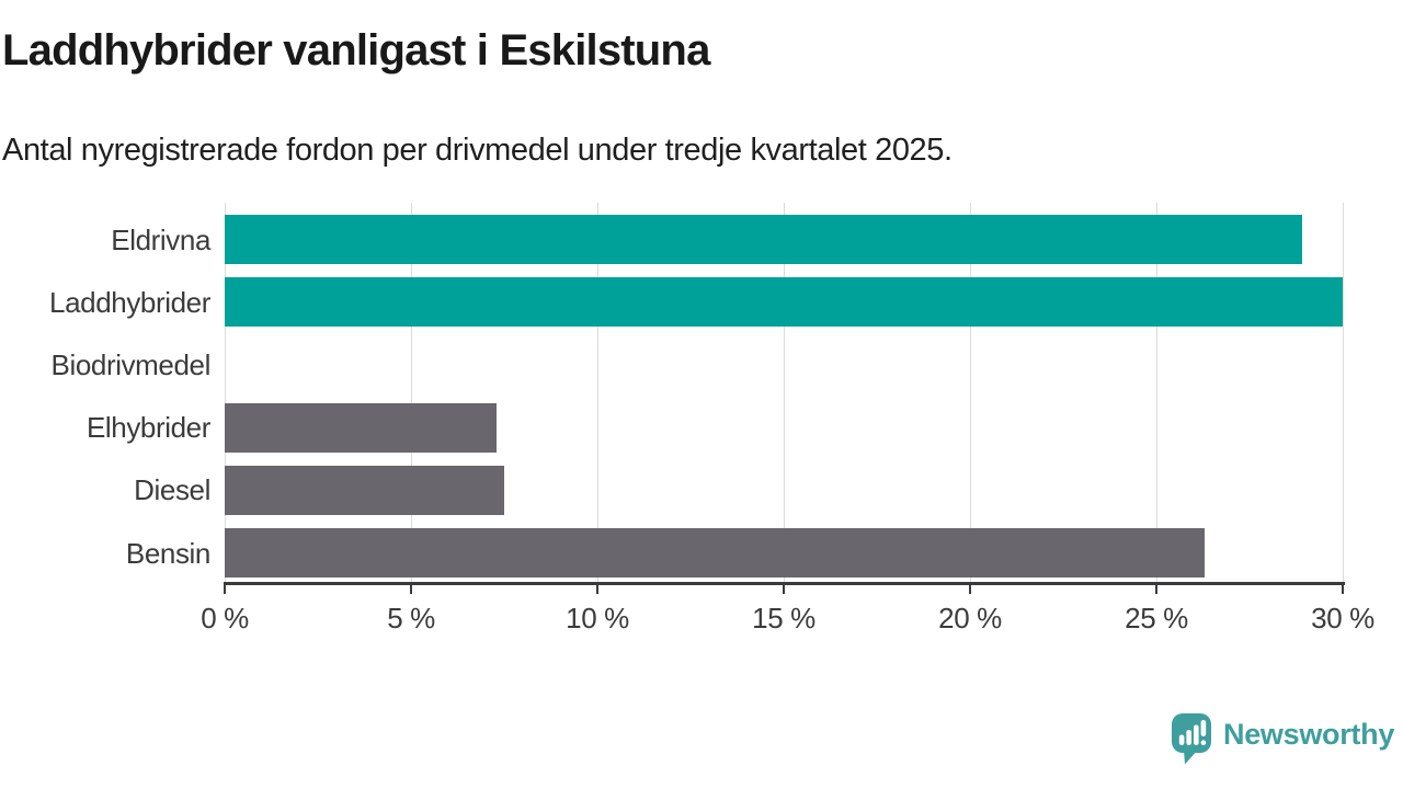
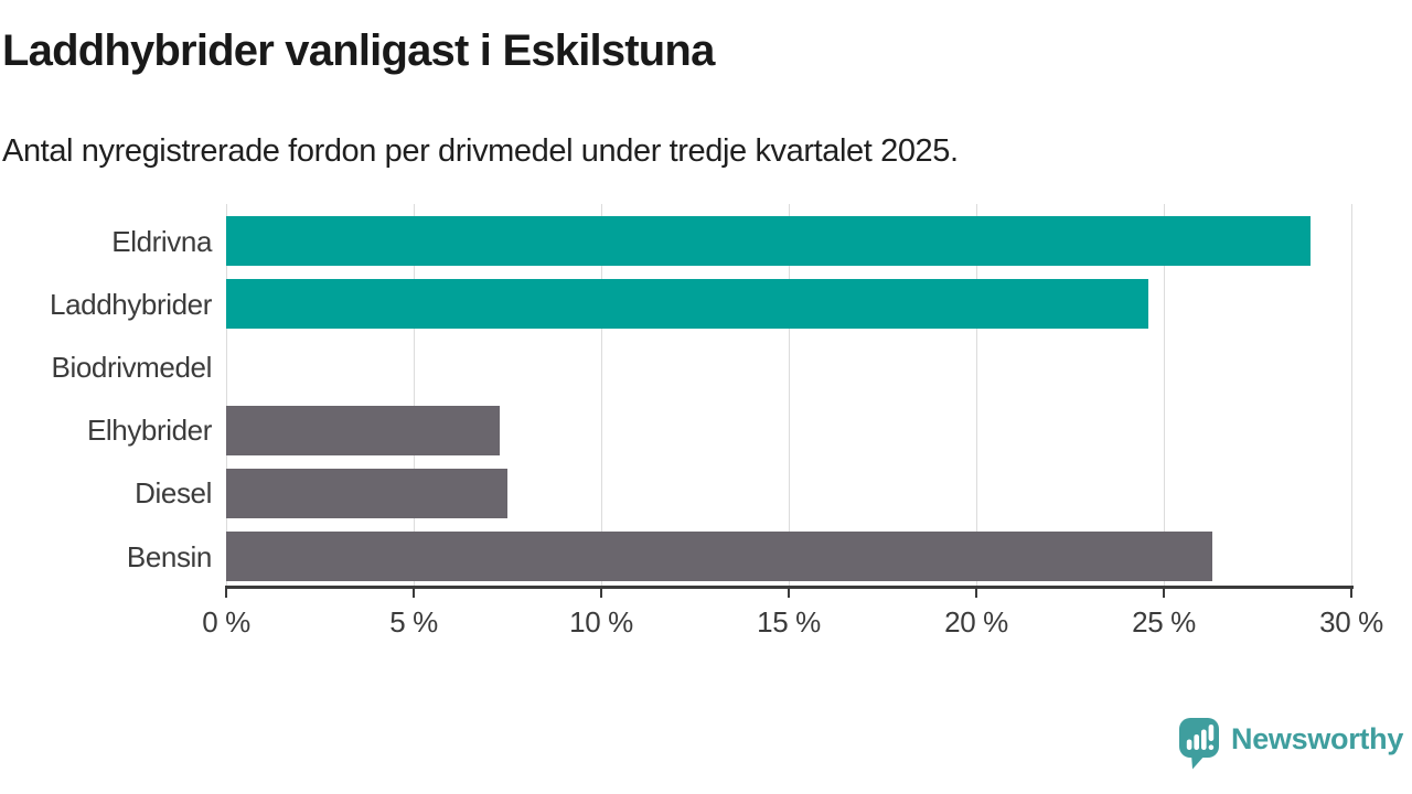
Laddhybrider: 30.0% -> 24.6%
